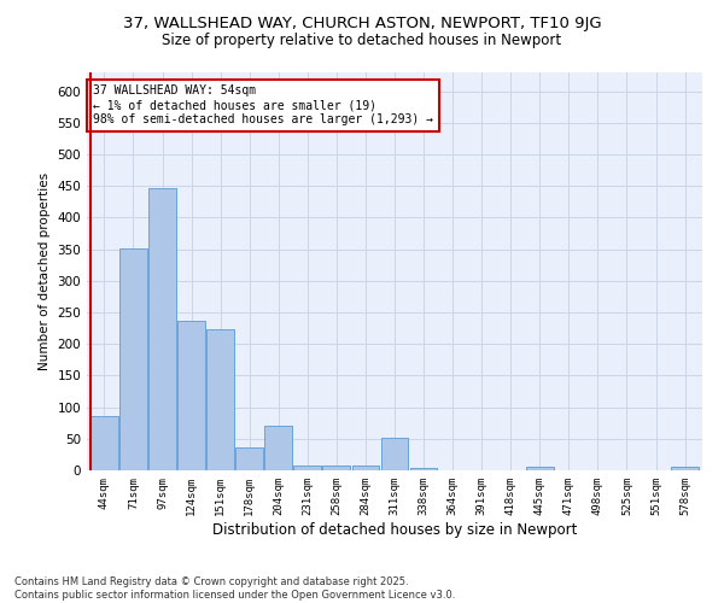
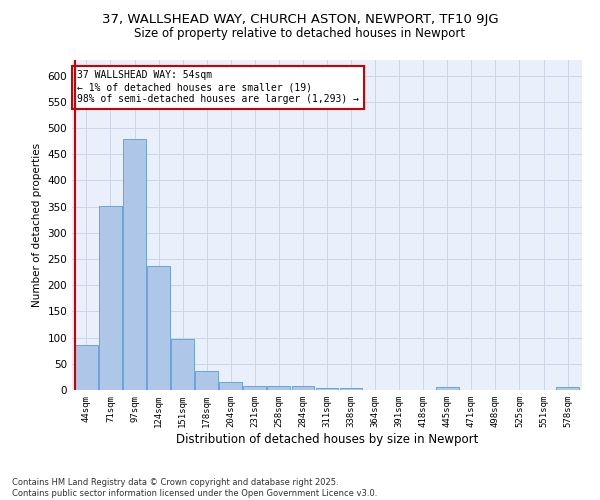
97sqm: 446 -> 480
151sqm: 224 -> 97
204sqm: 70 -> 16
311sqm: 52 -> 4
